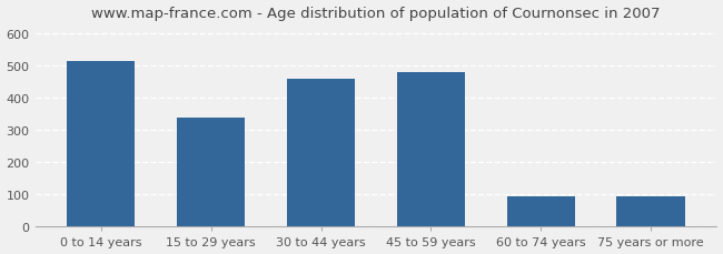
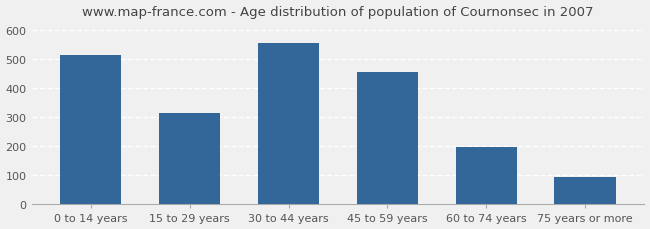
15 to 29 years: 340 -> 315
30 to 44 years: 460 -> 557
45 to 59 years: 480 -> 455
60 to 74 years: 95 -> 198
